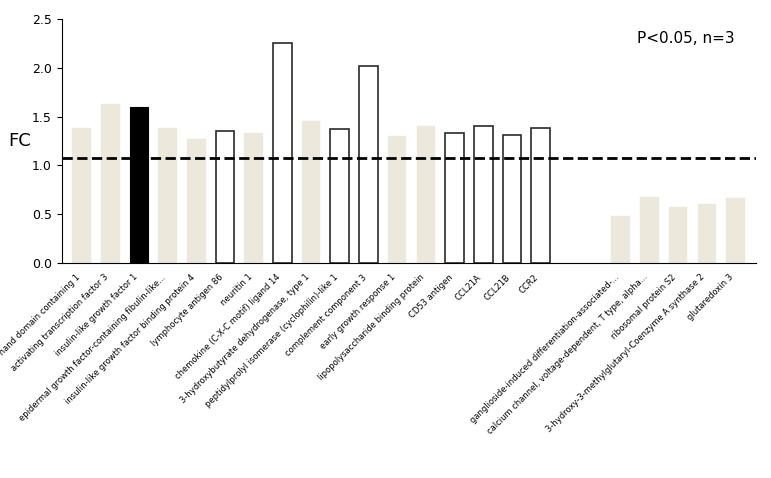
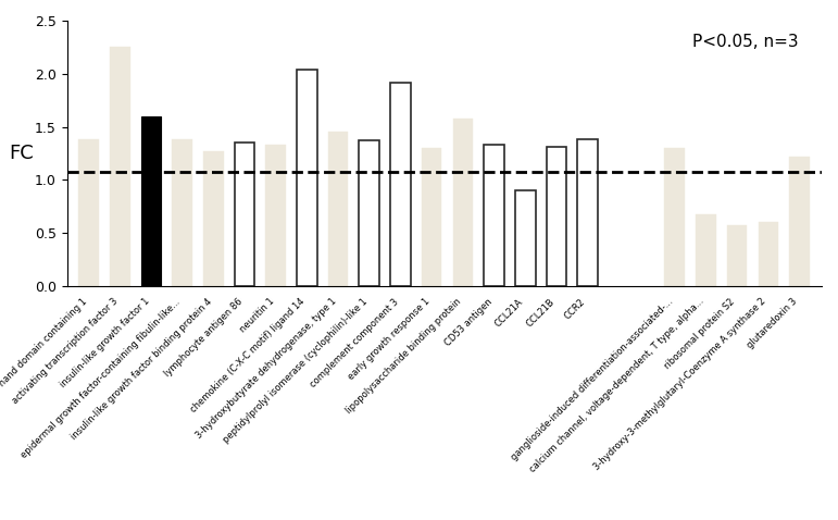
activating transcription factor 3: 1.63 -> 2.26
chemokine (C-X-C motif) ligand 14: 2.25 -> 2.04
complement component 3: 2.02 -> 1.92
lipopolysaccharide binding protein: 1.40 -> 1.58
CCL21A: 1.40 -> 0.90
ganglioside-induced differentiation-associated-...: 0.48 -> 1.30
glutaredoxin 3: 0.67 -> 1.22
